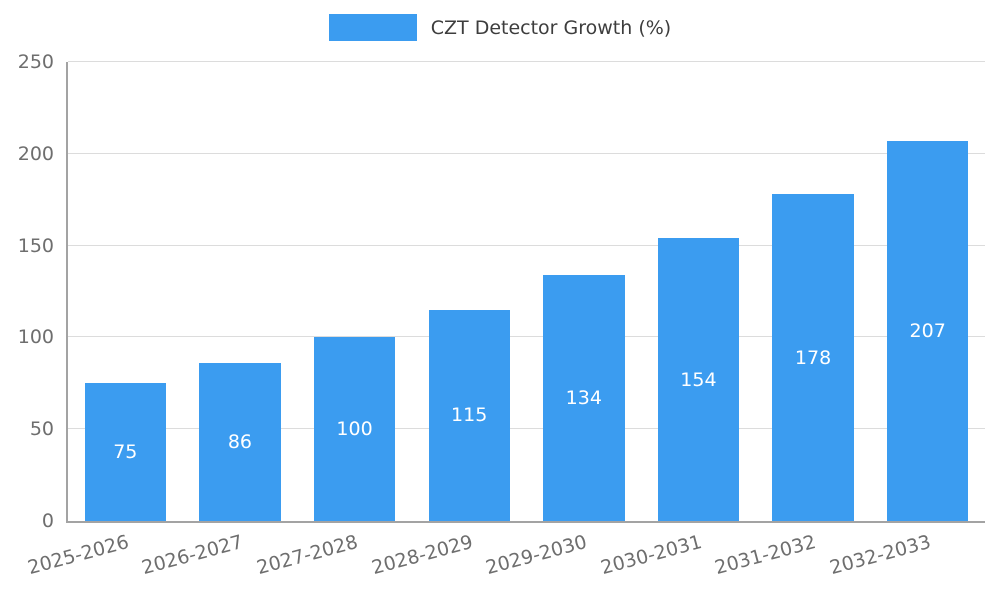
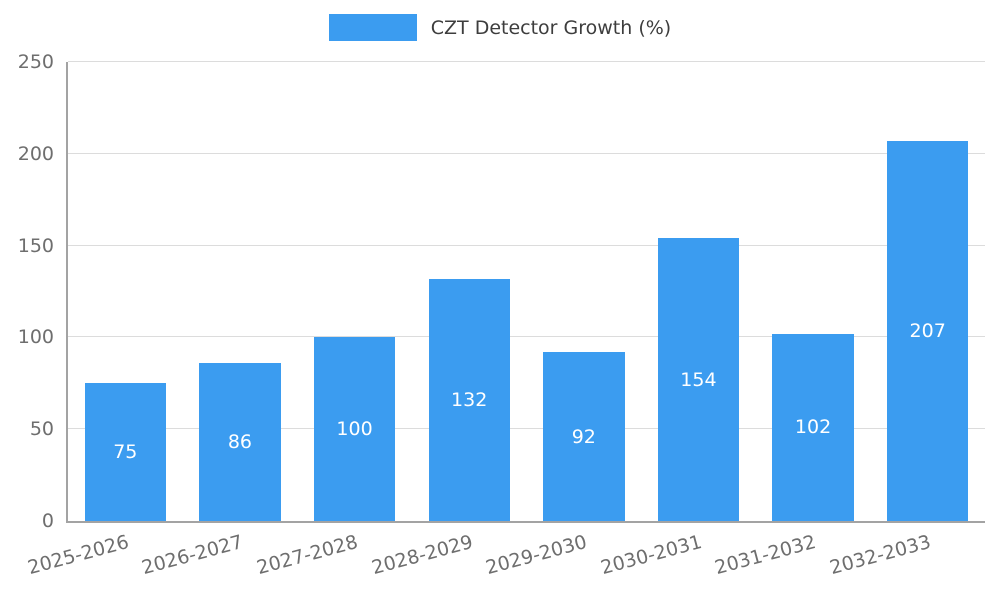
2028-2029: 115 -> 132
2029-2030: 134 -> 92
2031-2032: 178 -> 102
